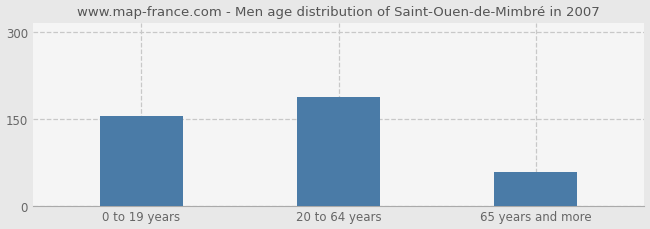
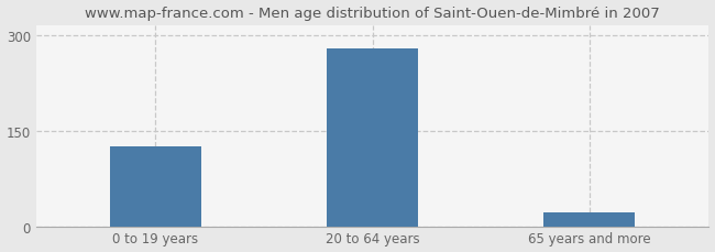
0 to 19 years: 154 -> 125
20 to 64 years: 188 -> 278
65 years and more: 58 -> 22
